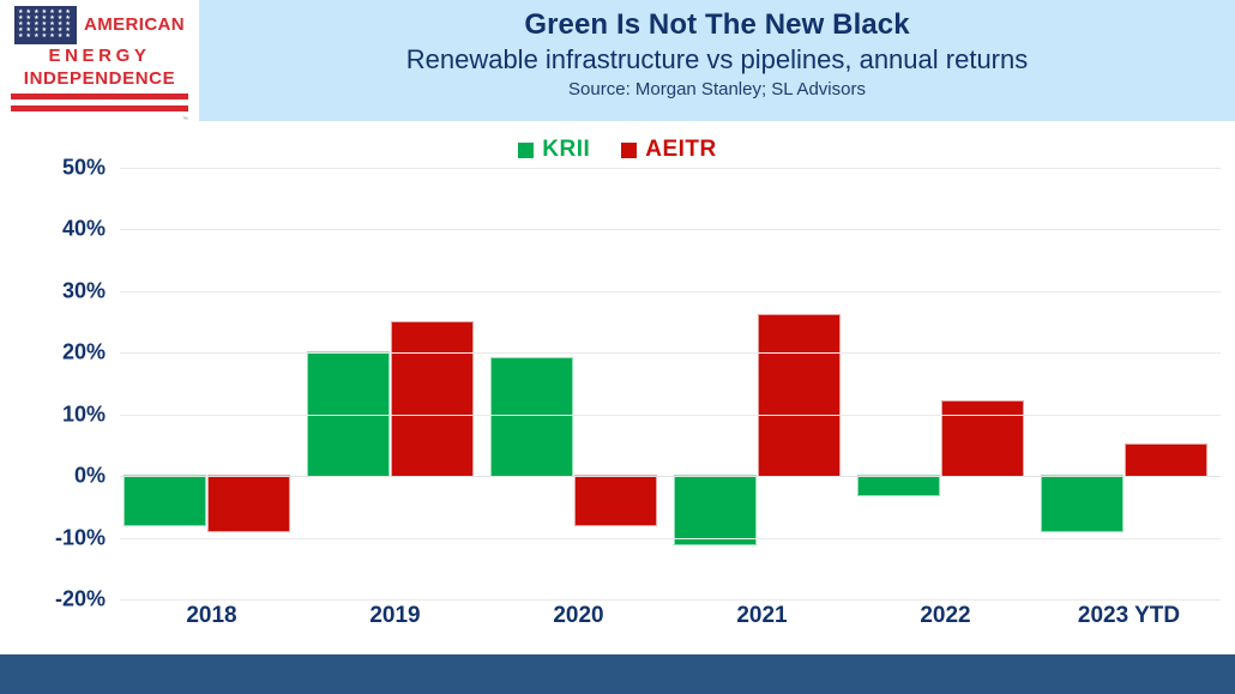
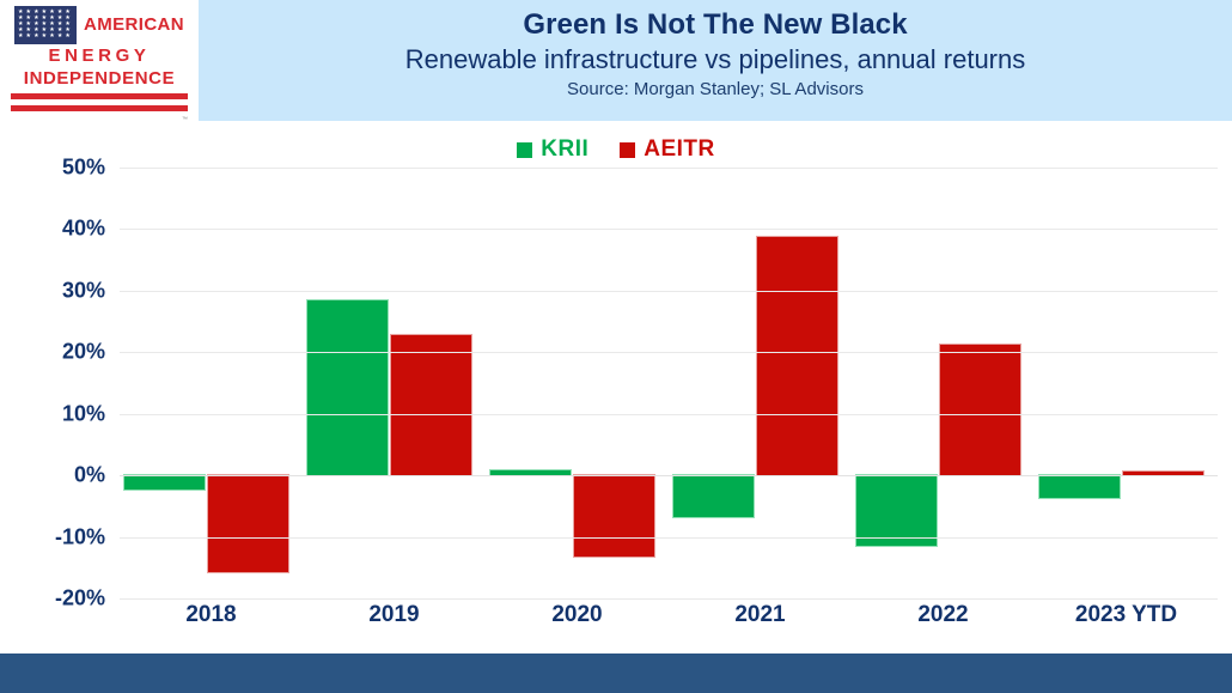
KRII/2018: -8% -> -2%
AEITR/2018: -9% -> -16%
KRII/2019: 20% -> 28%
AEITR/2019: 25% -> 23%
KRII/2020: 19% -> 1%
AEITR/2020: -8% -> -13%
KRII/2021: -11% -> -7%
AEITR/2021: 26% -> 39%
KRII/2022: -3% -> -11%
AEITR/2022: 12% -> 21%
KRII/2023 YTD: -9% -> -4%
AEITR/2023 YTD: 5% -> 1%
